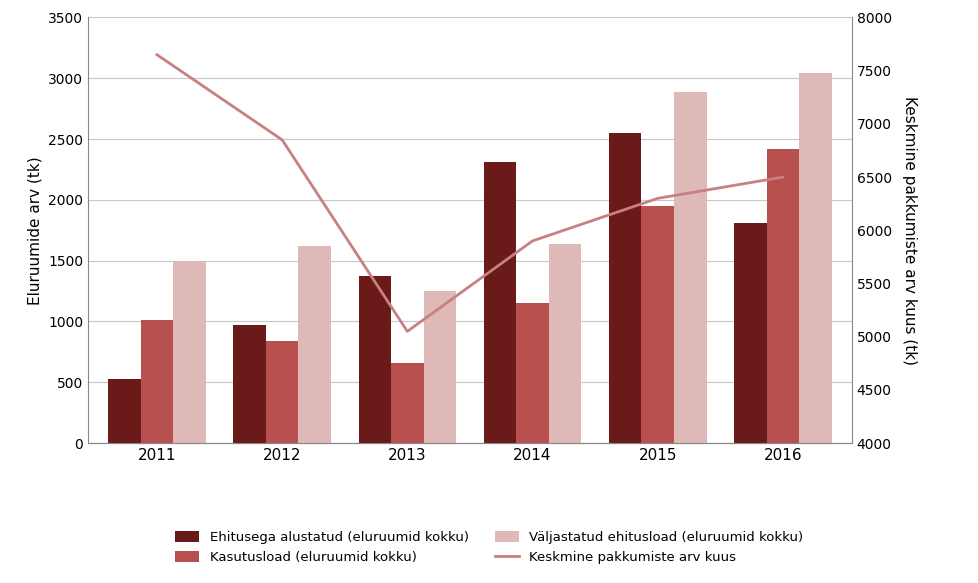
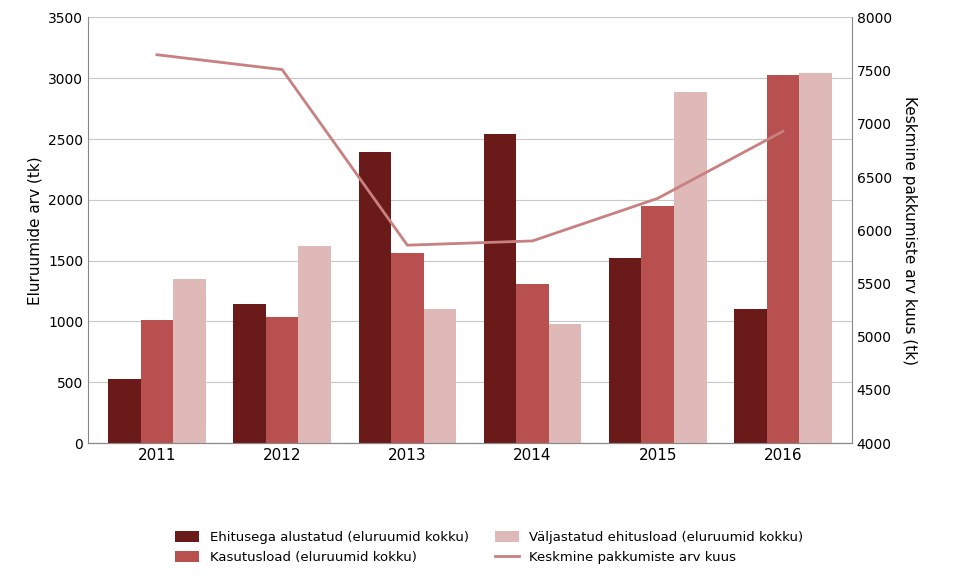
Väljastatud ehitusload (eluruumid kokku)/2011: 1500 -> 1350
Ehitusega alustatud (eluruumid kokku)/2012: 970 -> 1140
Kasutusload (eluruumid kokku)/2012: 840 -> 1040
Keskmine pakkumiste arv kuus/2012: 6850 -> 7510
Ehitusega alustatud (eluruumid kokku)/2013: 1370 -> 2390
Kasutusload (eluruumid kokku)/2013: 660 -> 1560
Keskmine pakkumiste arv kuus/2013: 5050 -> 5860
Väljastatud ehitusload (eluruumid kokku)/2013: 1250 -> 1100
Ehitusega alustatud (eluruumid kokku)/2014: 2310 -> 2540
Kasutusload (eluruumid kokku)/2014: 1150 -> 1310
Väljastatud ehitusload (eluruumid kokku)/2014: 1640 -> 980
Ehitusega alustatud (eluruumid kokku)/2015: 2550 -> 1520
Ehitusega alustatud (eluruumid kokku)/2016: 1810 -> 1100
Kasutusload (eluruumid kokku)/2016: 2420 -> 3030
Keskmine pakkumiste arv kuus/2016: 6500 -> 6930
